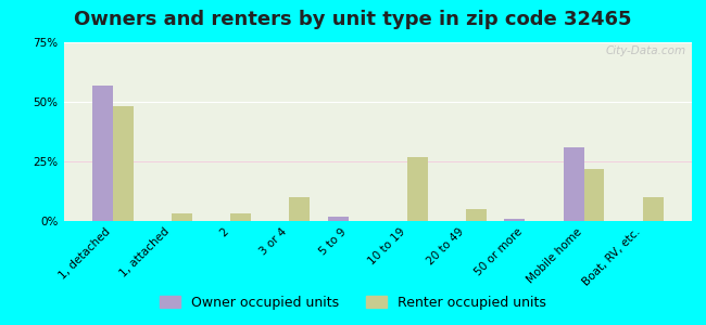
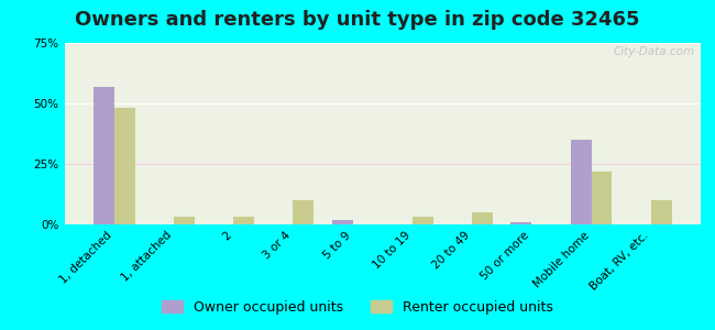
Renter occupied units/10 to 19: 27% -> 3%
Owner occupied units/Mobile home: 31% -> 35%
